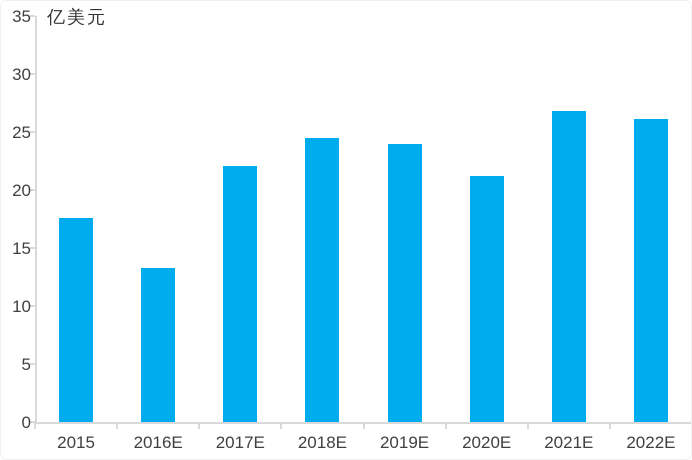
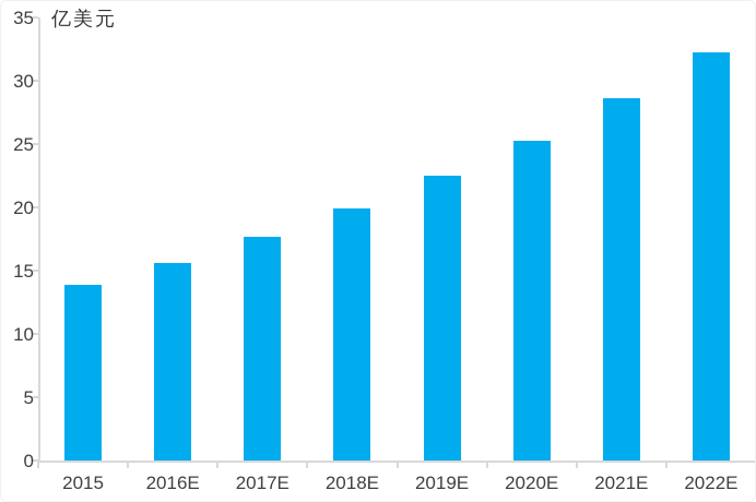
2015: 17.6 -> 13.9
2016E: 13.3 -> 15.6
2017E: 22.1 -> 17.7
2018E: 24.5 -> 19.9
2019E: 24.0 -> 22.5
2020E: 21.2 -> 25.3
2021E: 26.8 -> 28.6
2022E: 26.1 -> 32.2
